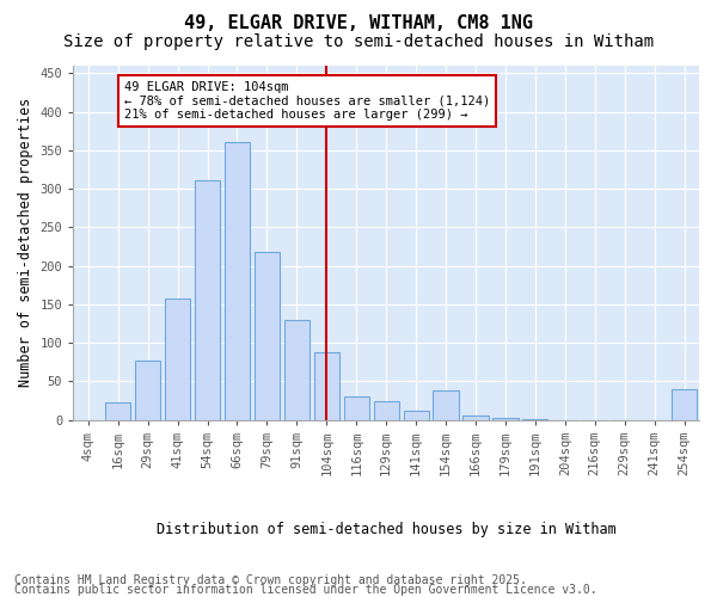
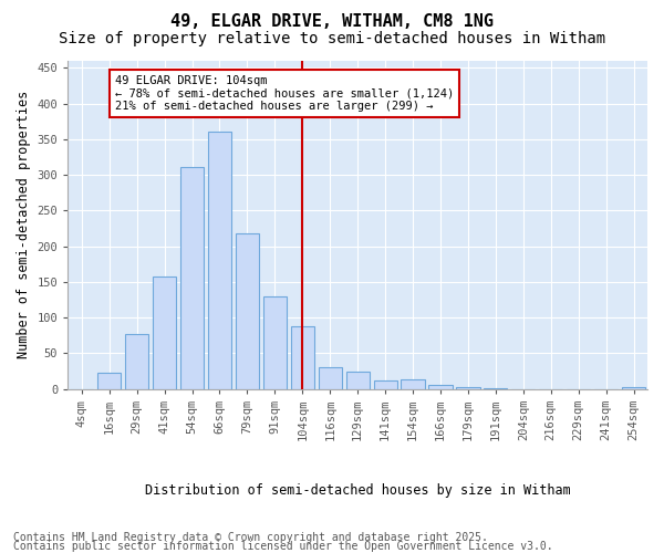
154sqm: 38 -> 14
254sqm: 40 -> 2
